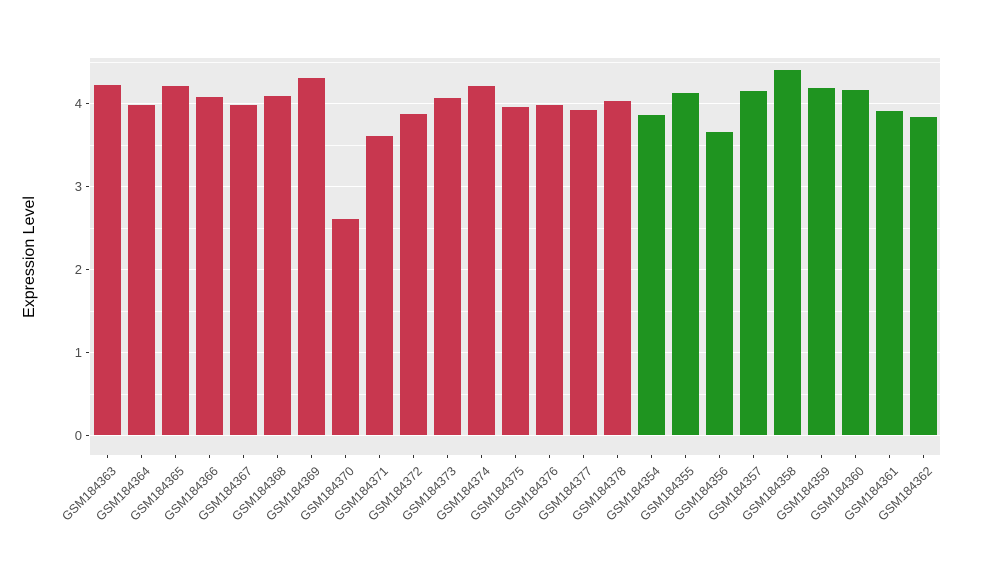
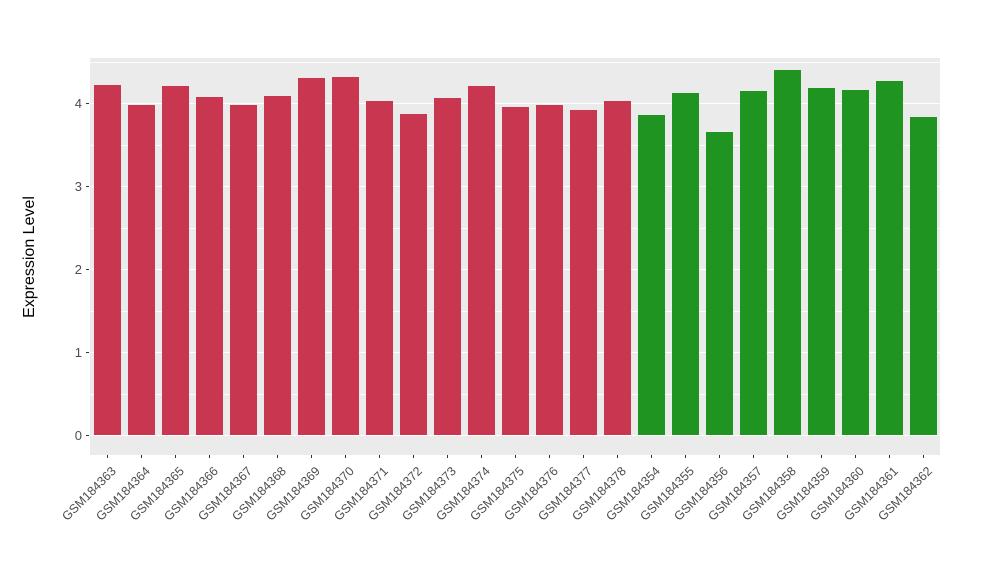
GSM184370: 2.6 -> 4.3
GSM184371: 3.6 -> 4.0
GSM184361: 3.9 -> 4.3
